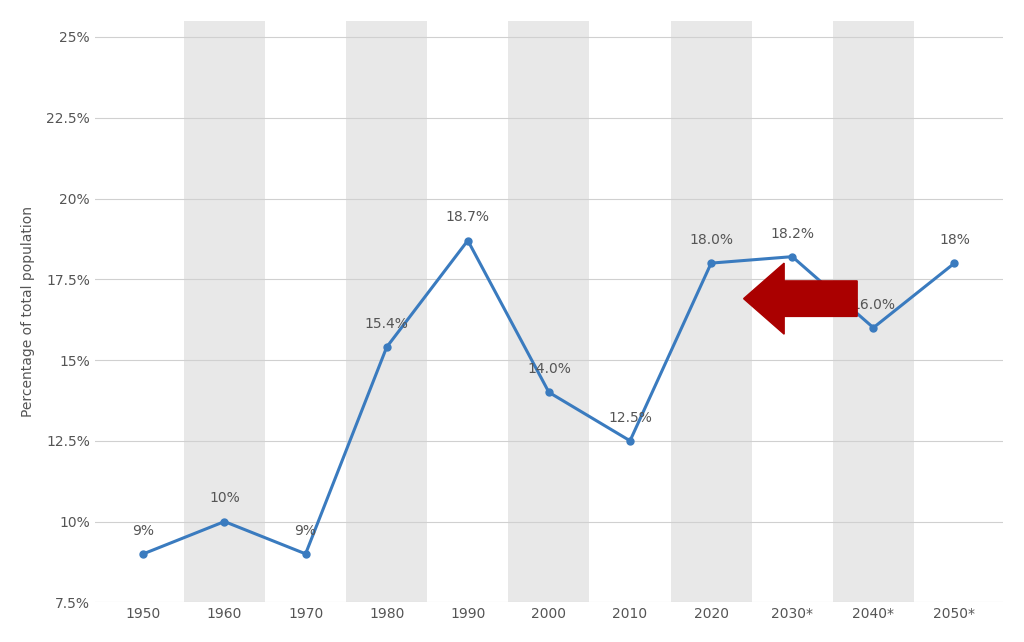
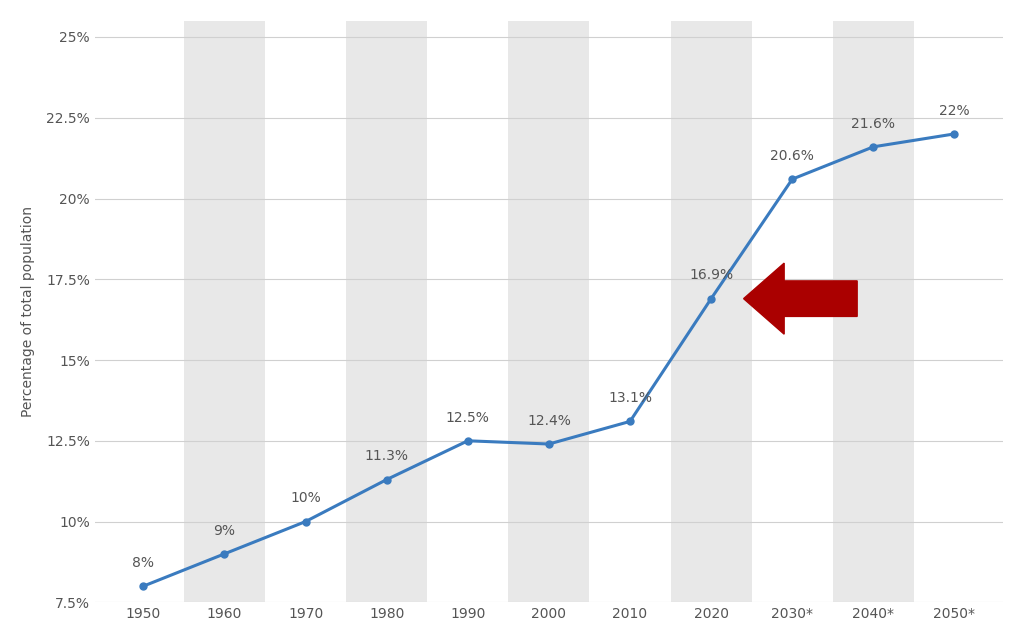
1950: 9% -> 8%
1960: 10% -> 9%
1970: 9% -> 10%
1980: 15.4% -> 11.3%
1990: 18.7% -> 12.5%
2000: 14.0% -> 12.4%
2010: 12.5% -> 13.1%
2020: 18.0% -> 16.9%
2030*: 18.2% -> 20.6%
2040*: 16.0% -> 21.6%
2050*: 18% -> 22%
